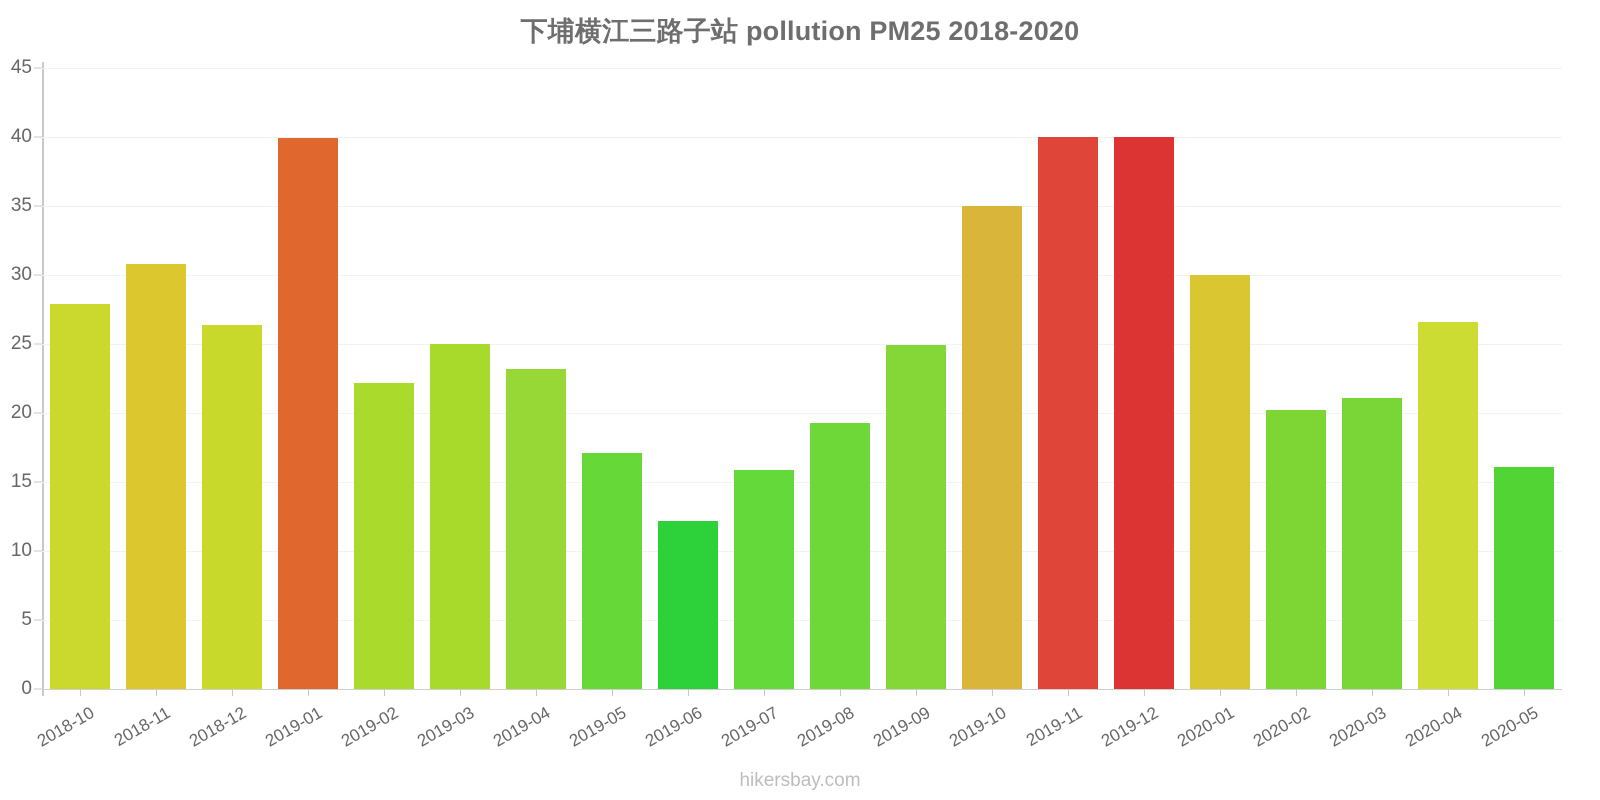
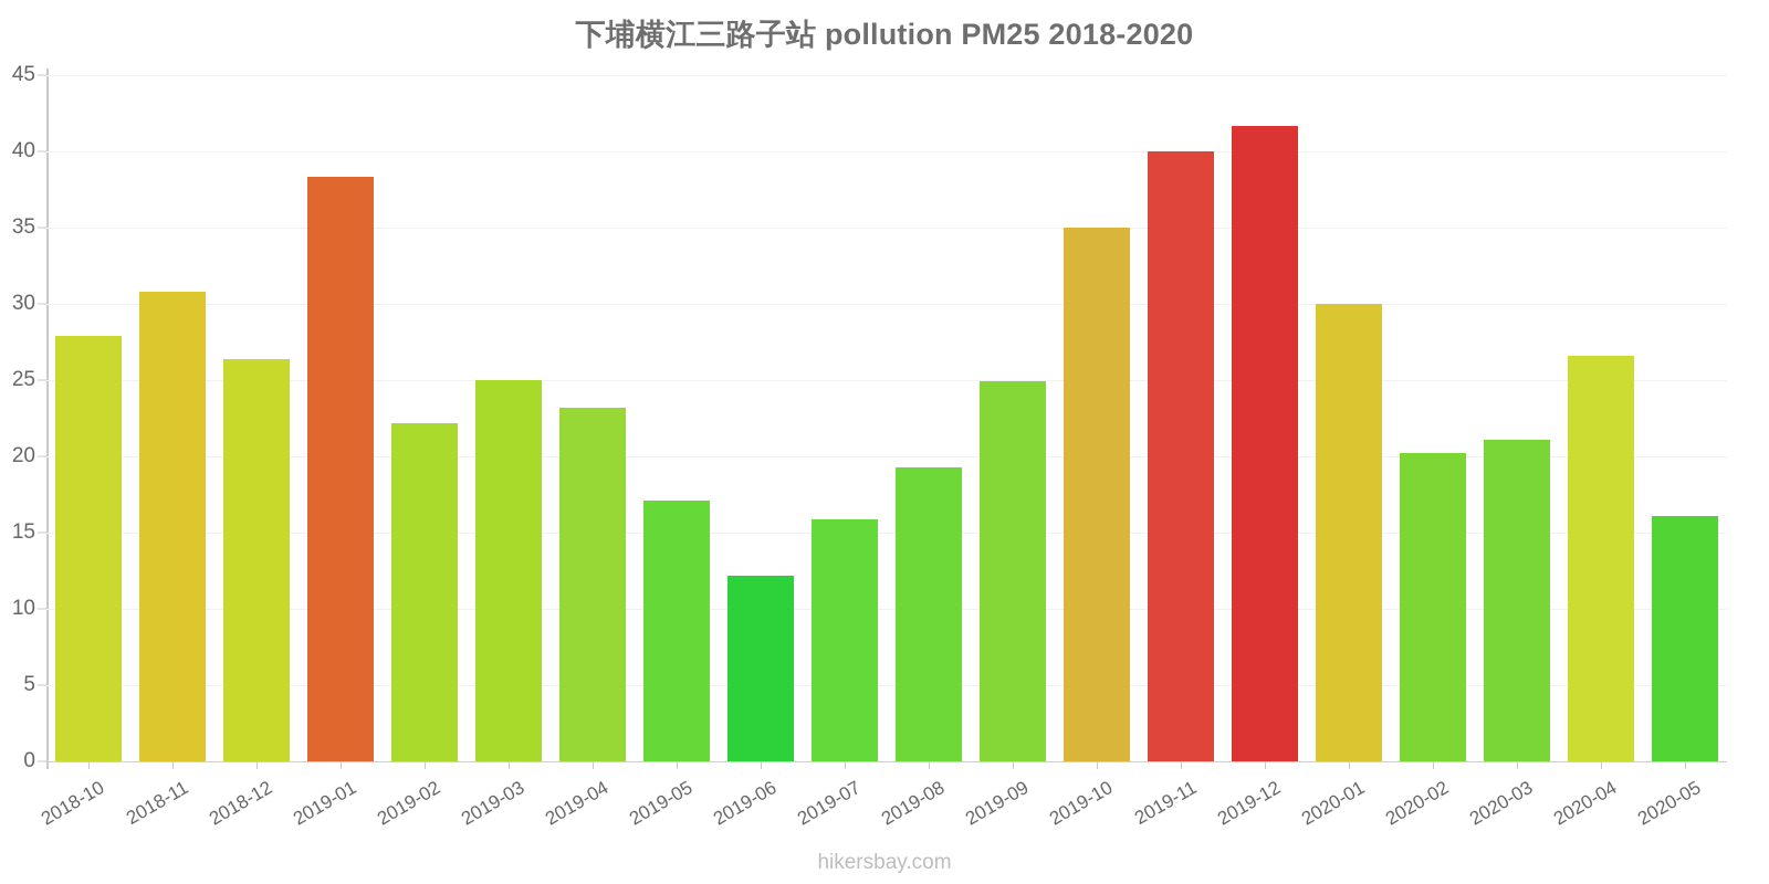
2019-01: 39.9 -> 38.3
2019-12: 40.0 -> 41.7
